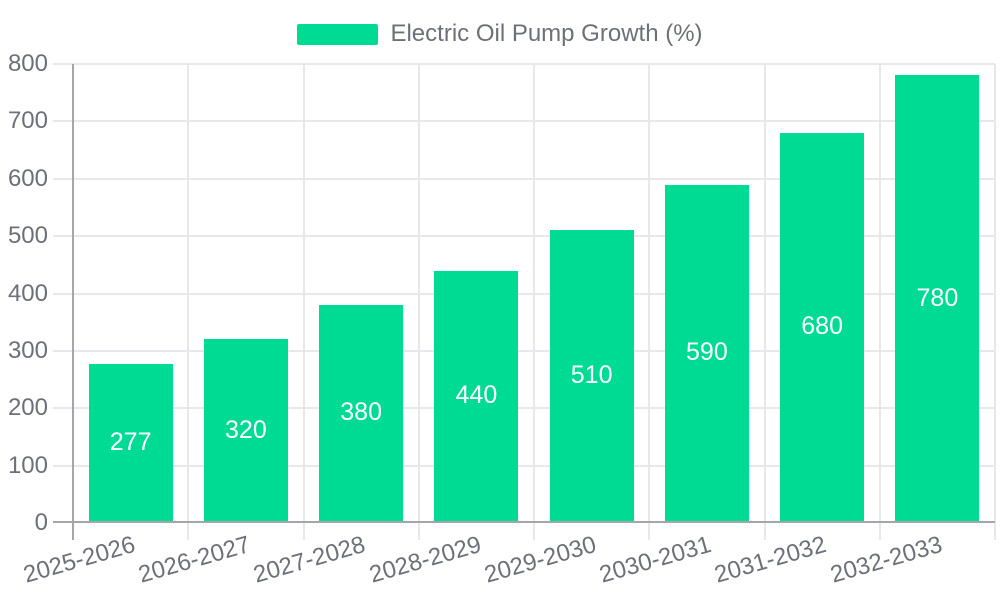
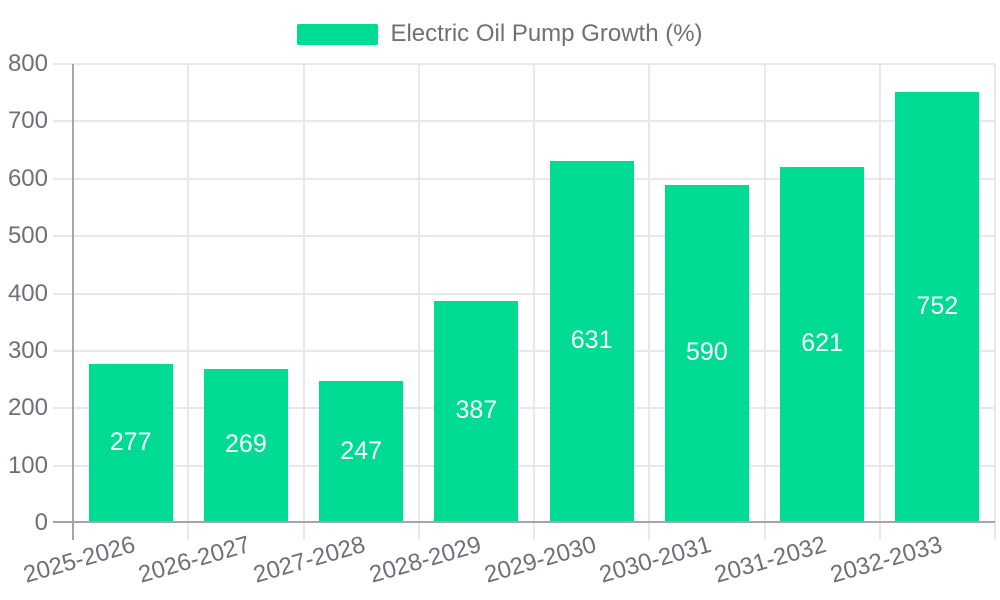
2026-2027: 320 -> 269
2027-2028: 380 -> 247
2028-2029: 440 -> 387
2029-2030: 510 -> 631
2031-2032: 680 -> 621
2032-2033: 780 -> 752
